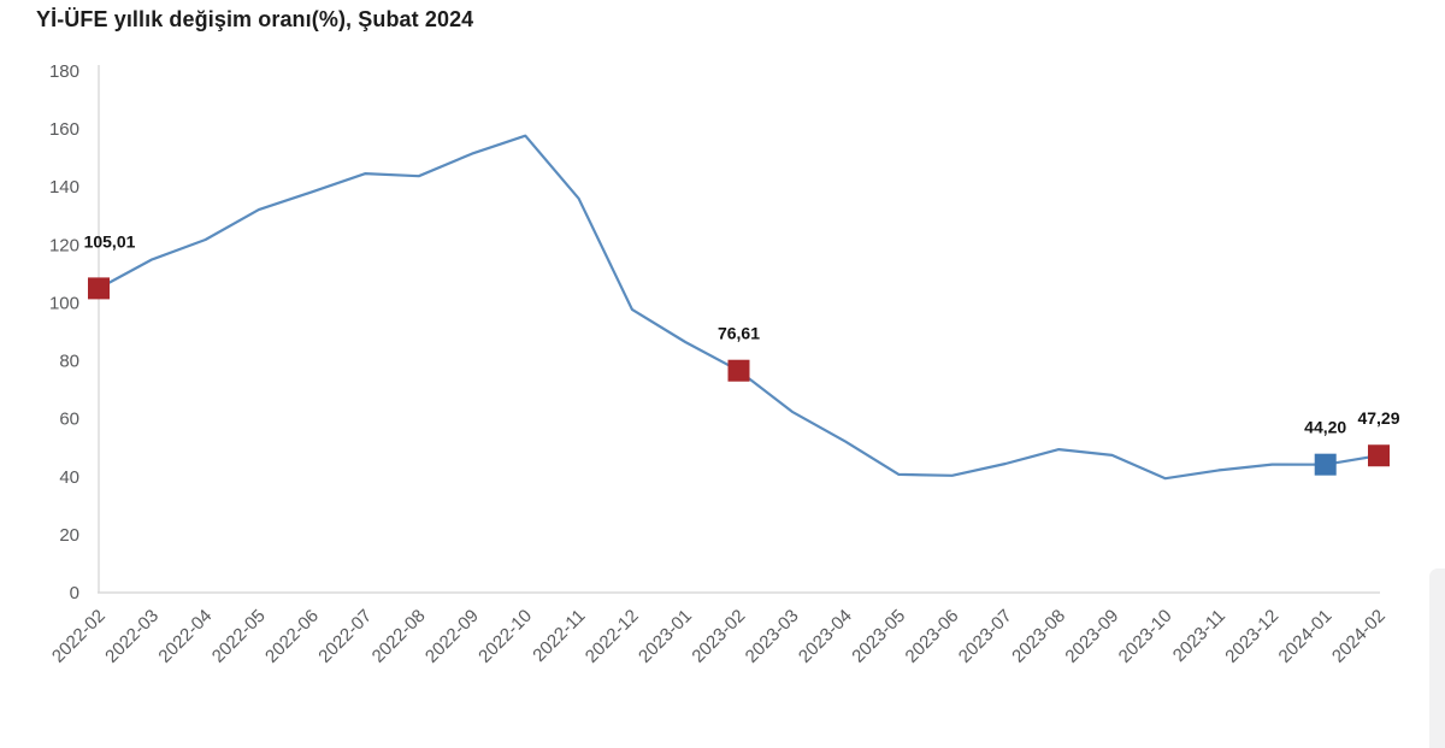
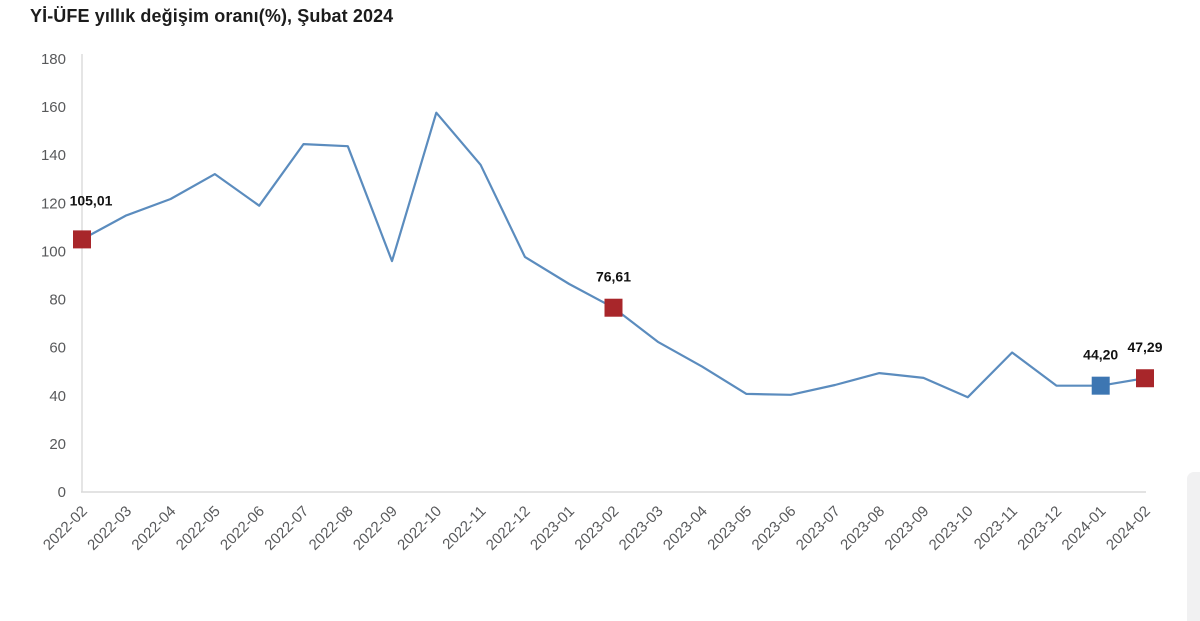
2022-06: 138 -> 119
2022-09: 152 -> 96
2023-11: 42 -> 58
